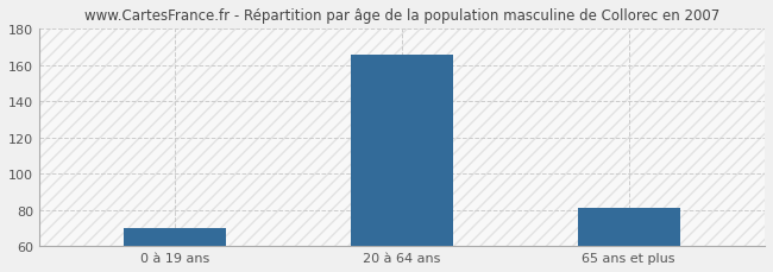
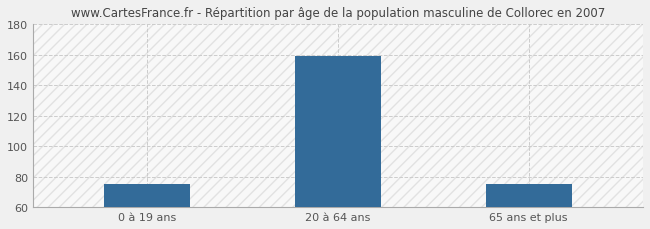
0 à 19 ans: 70 -> 75
20 à 64 ans: 166 -> 159
65 ans et plus: 81 -> 75
